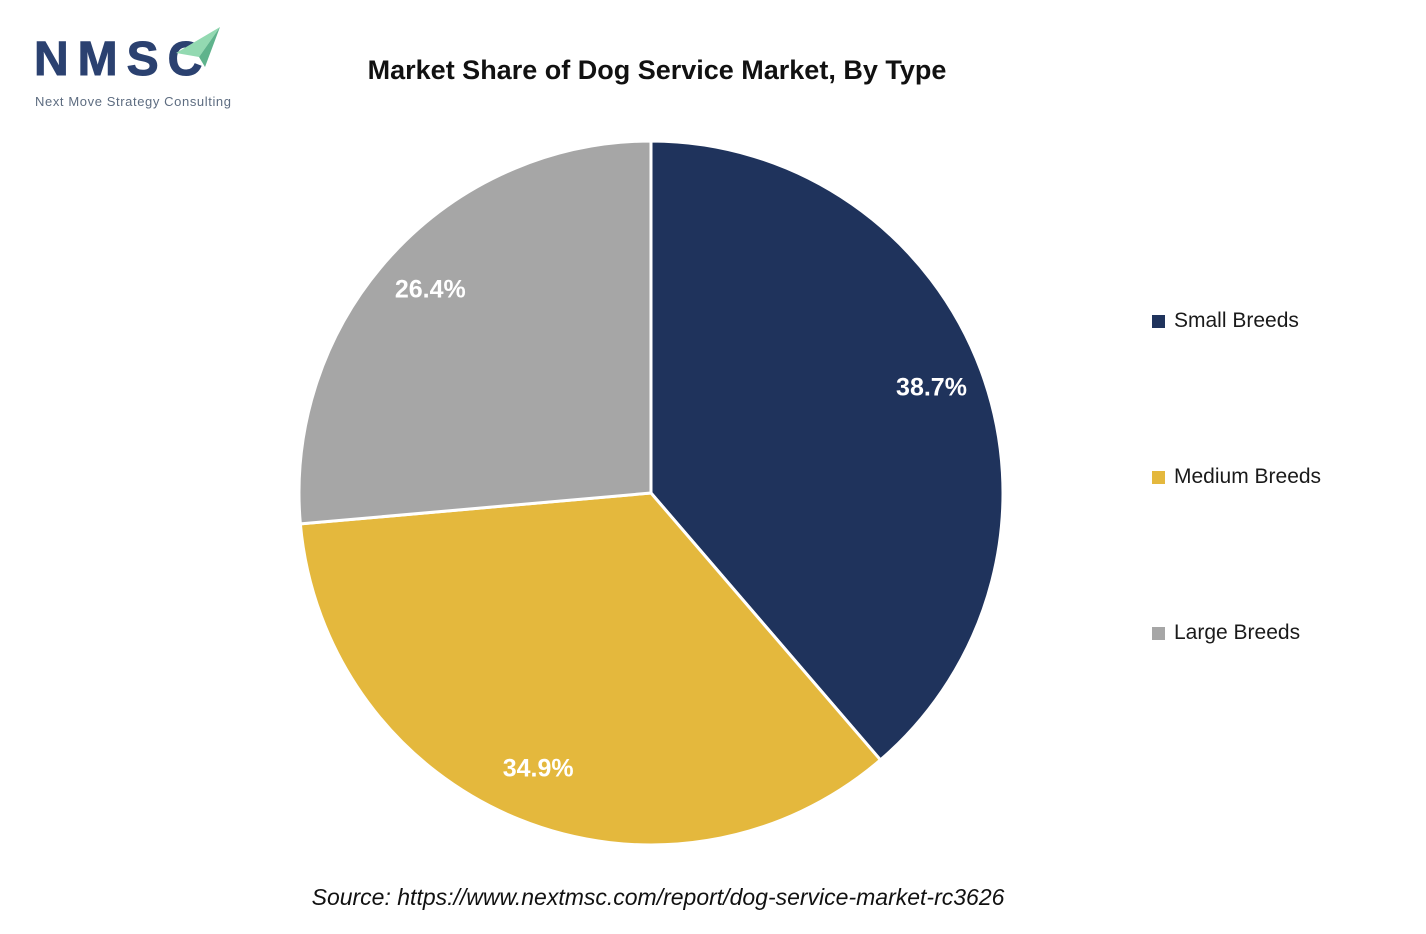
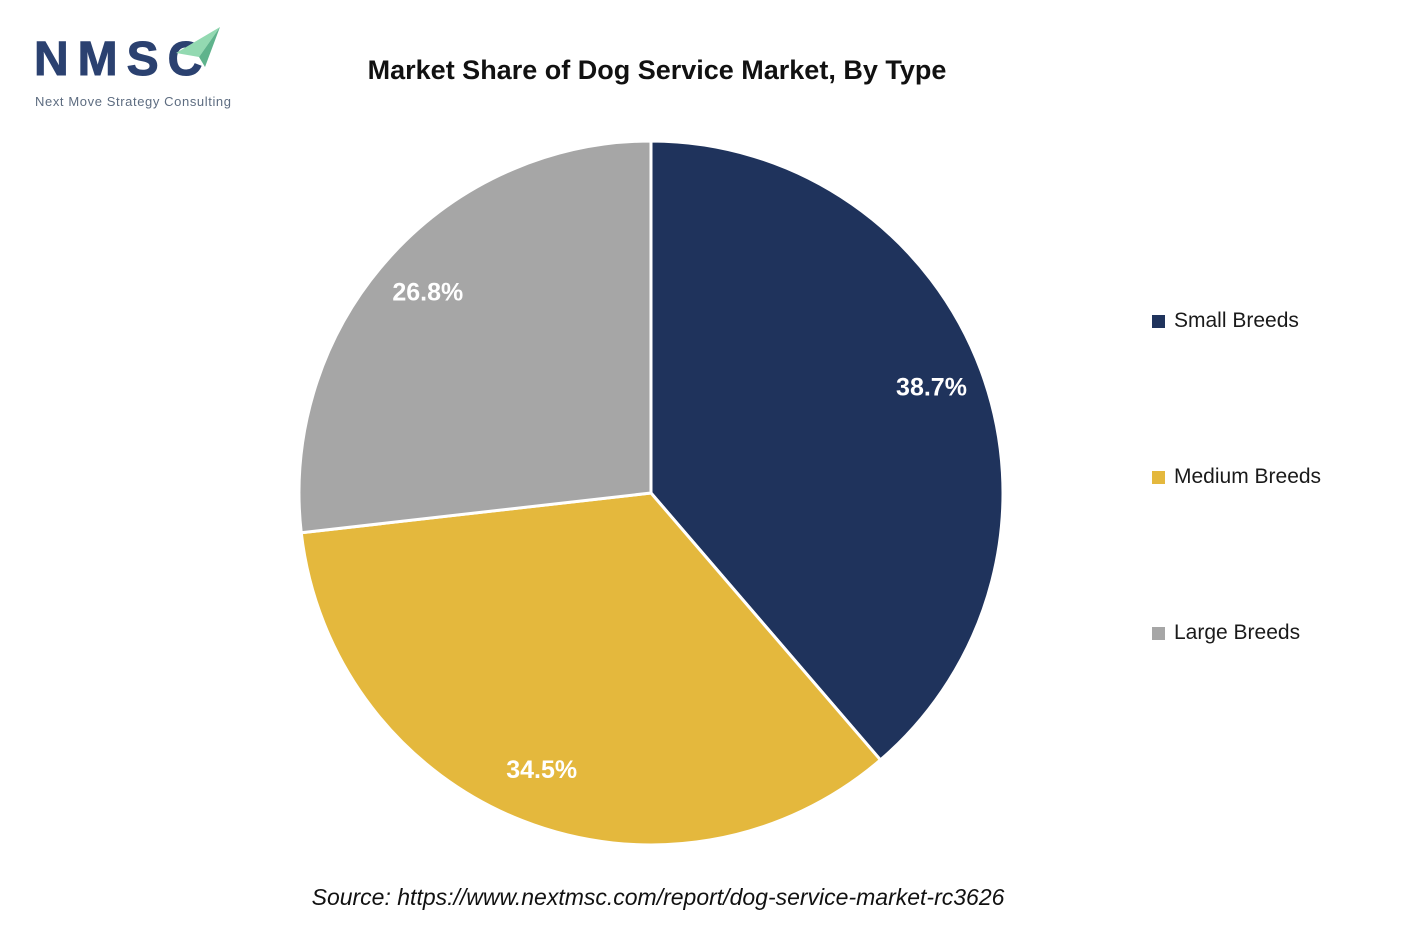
Medium Breeds: 34.9% -> 34.5%
Large Breeds: 26.4% -> 26.8%
